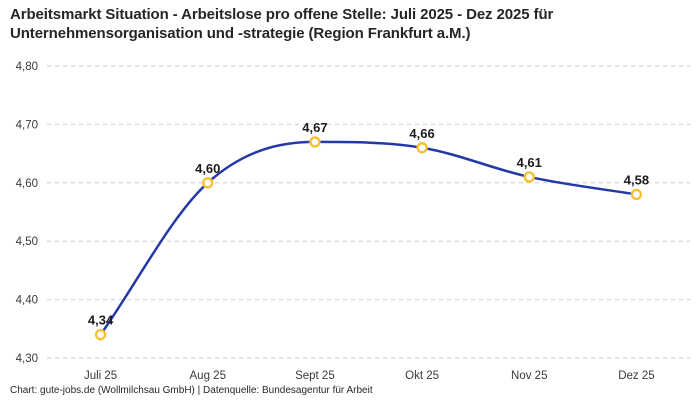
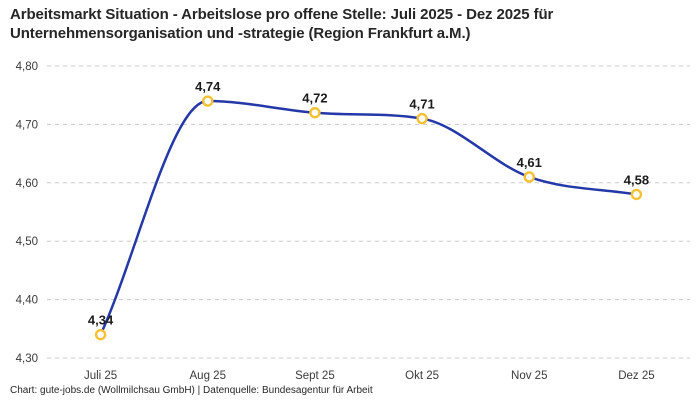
Aug 25: 4,60 -> 4,74
Sept 25: 4,67 -> 4,72
Okt 25: 4,66 -> 4,71
